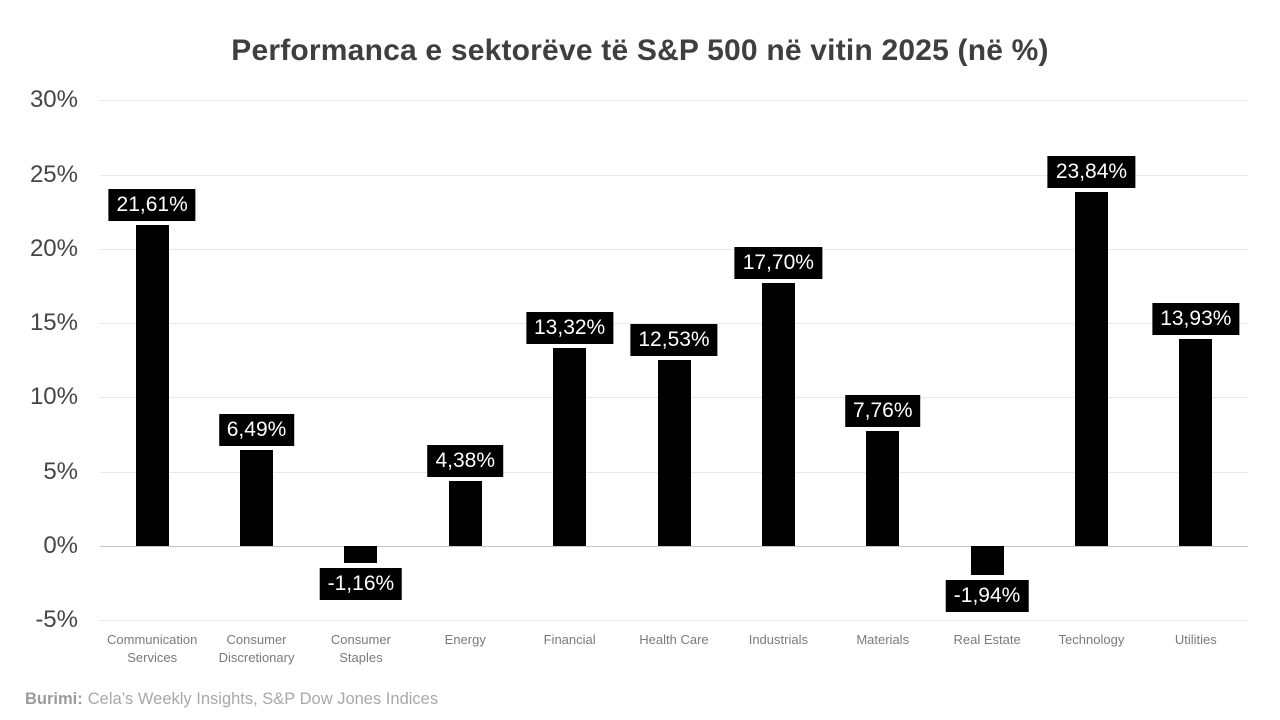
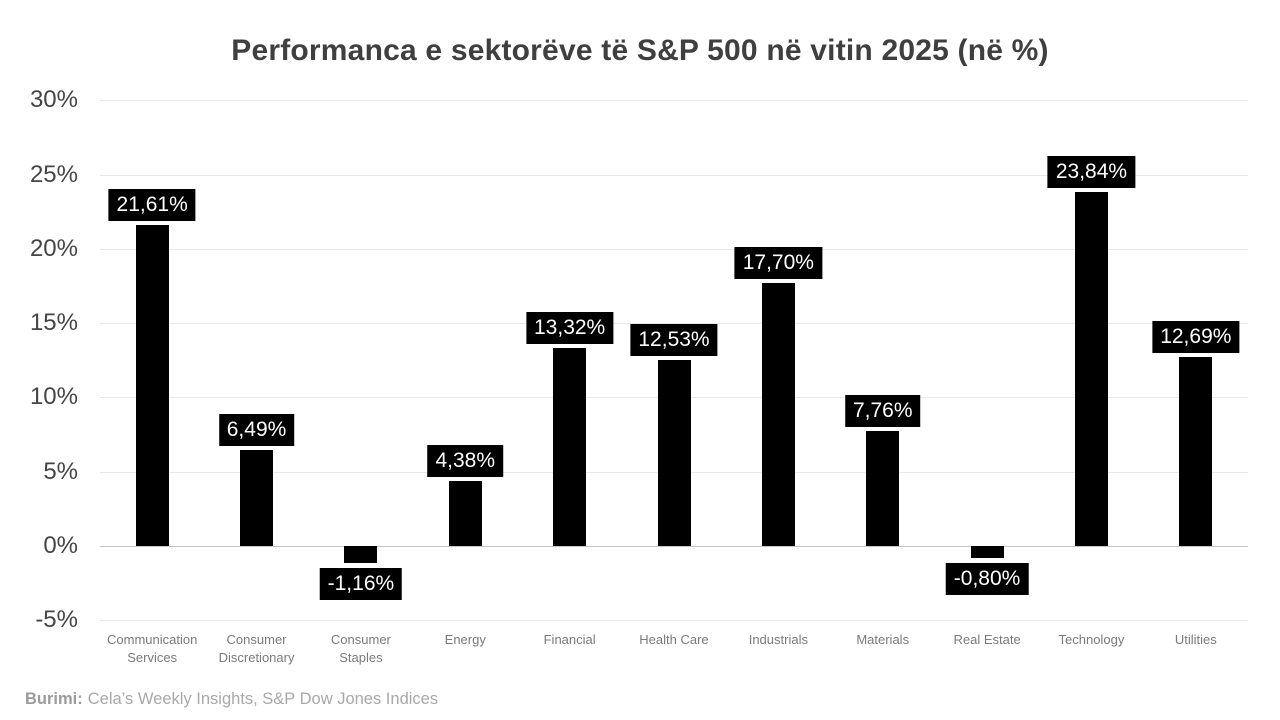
Real Estate: -1,94% -> -0,80%
Utilities: 13,93% -> 12,69%
